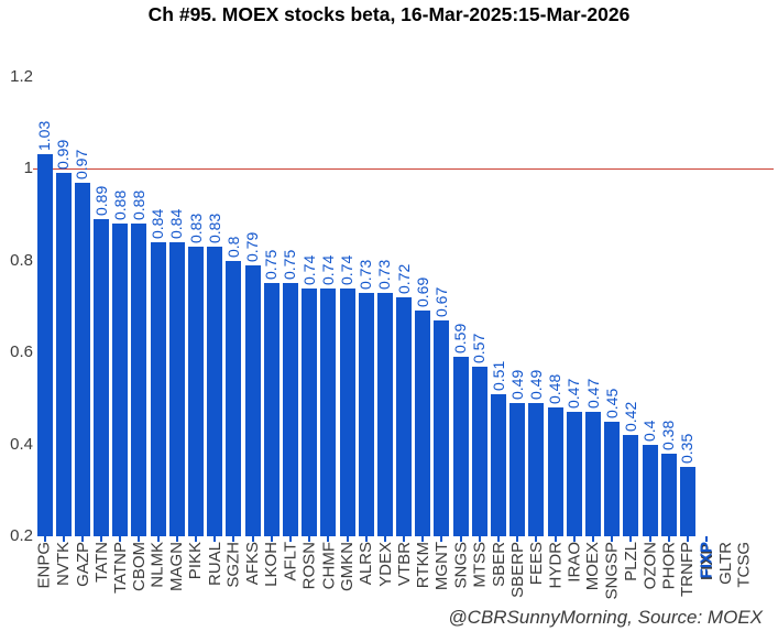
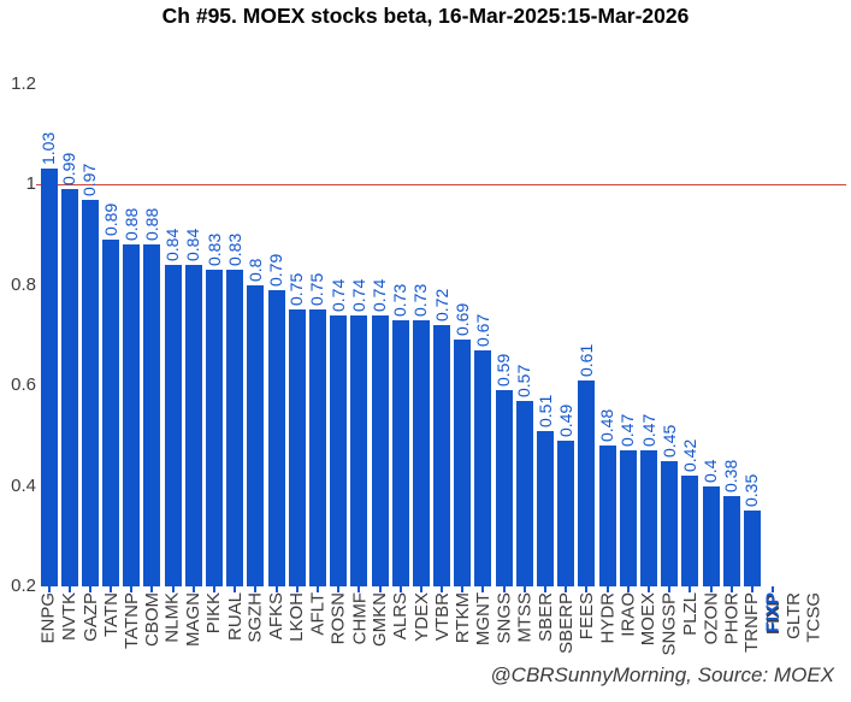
FEES: 0.49 -> 0.61
